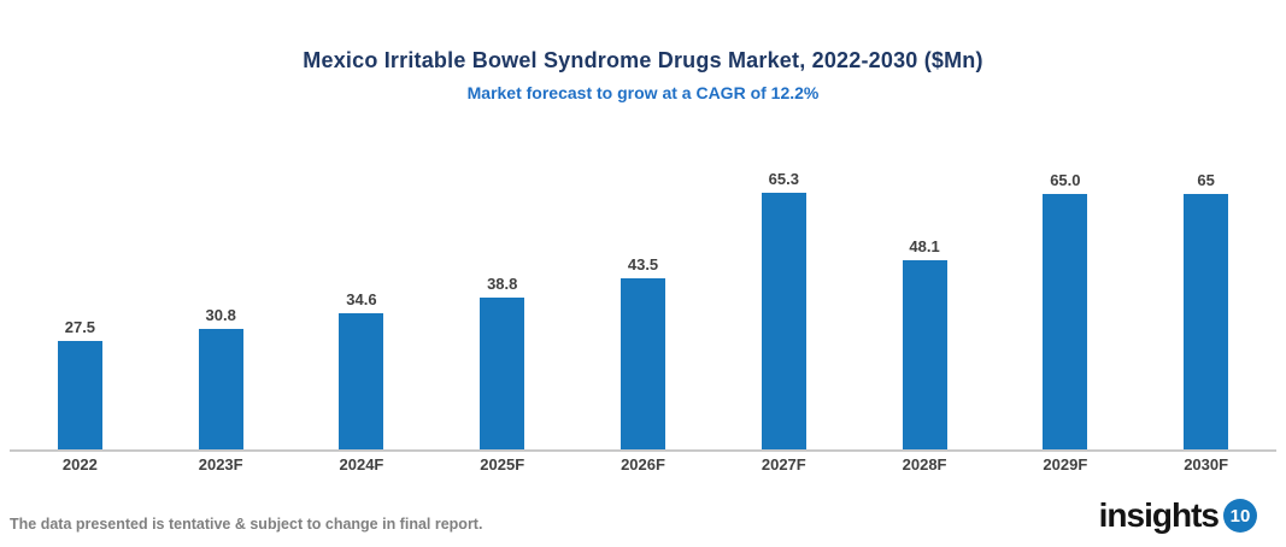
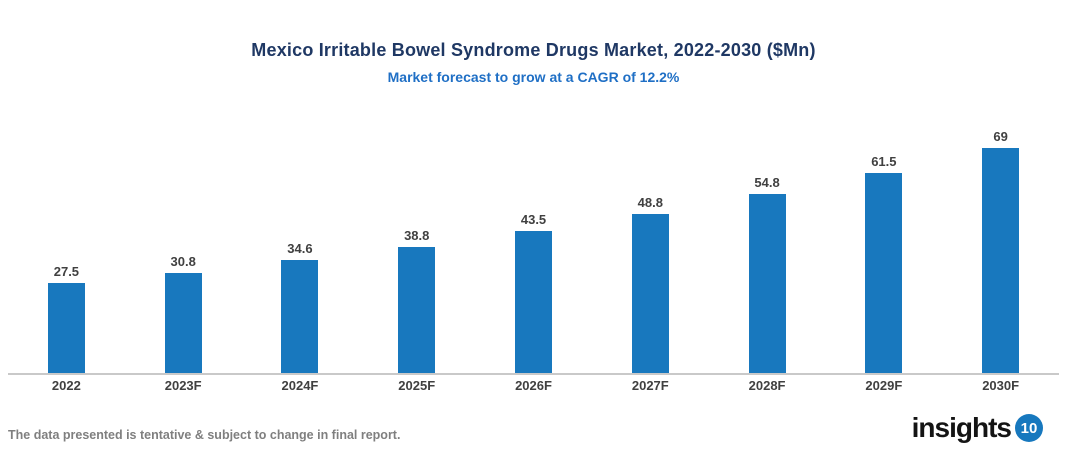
2027F: 65.3 -> 48.8
2028F: 48.1 -> 54.8
2029F: 65.0 -> 61.5
2030F: 65 -> 69
